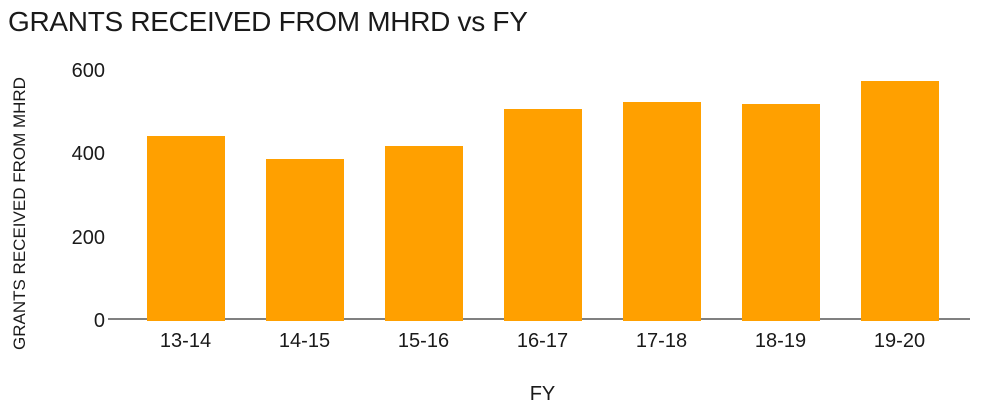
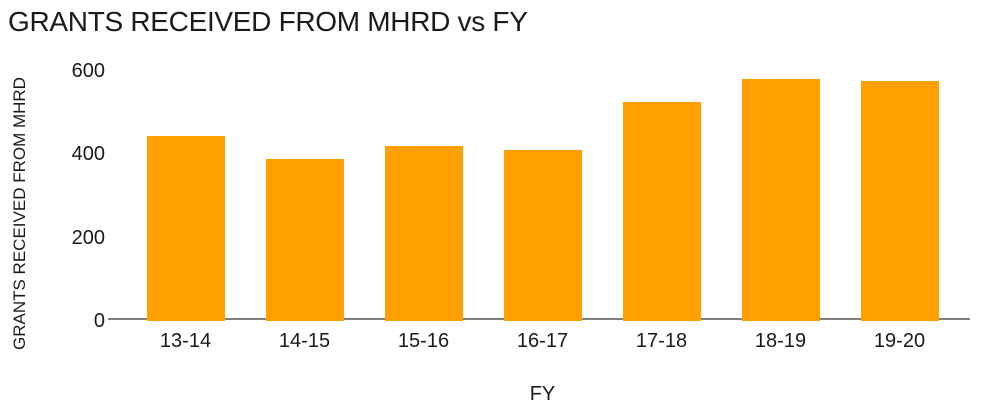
16-17: 510 -> 410
18-19: 520 -> 580
